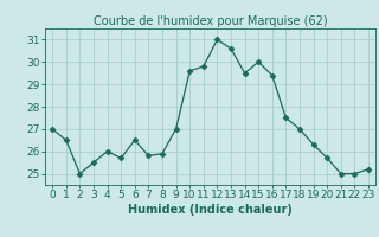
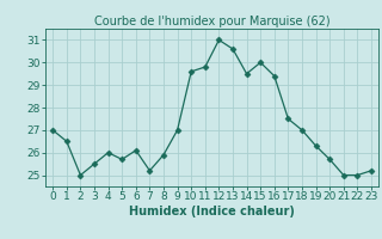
6: 26.5 -> 26.1
7: 25.8 -> 25.2
